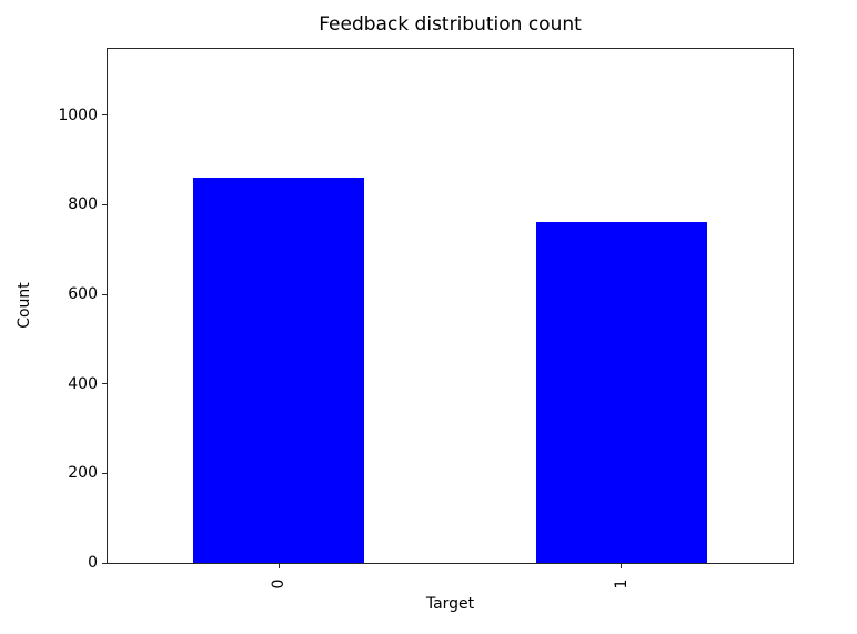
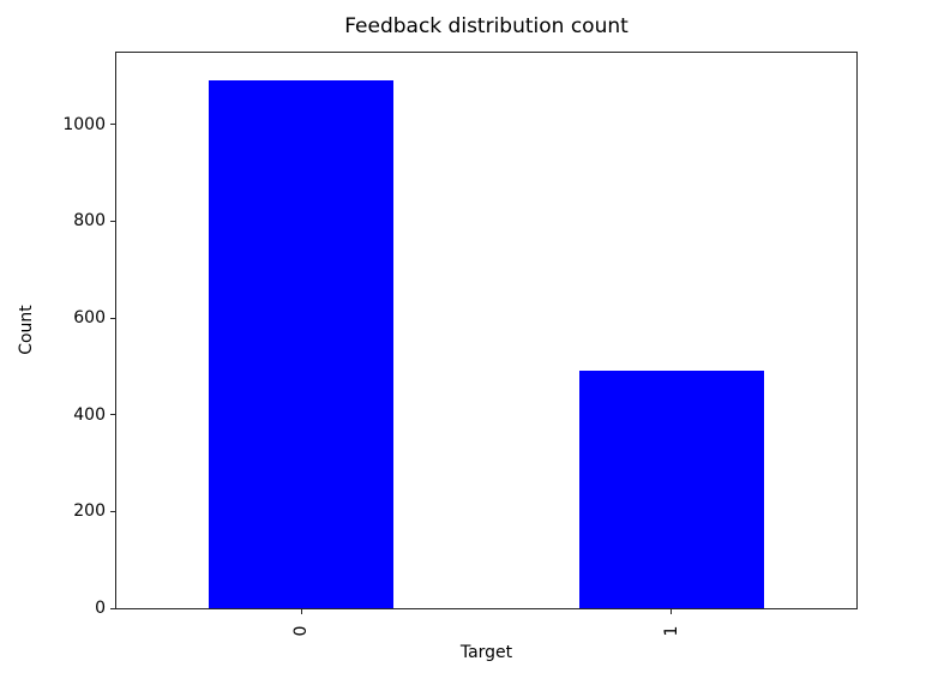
0: 860 -> 1090
1: 760 -> 490
